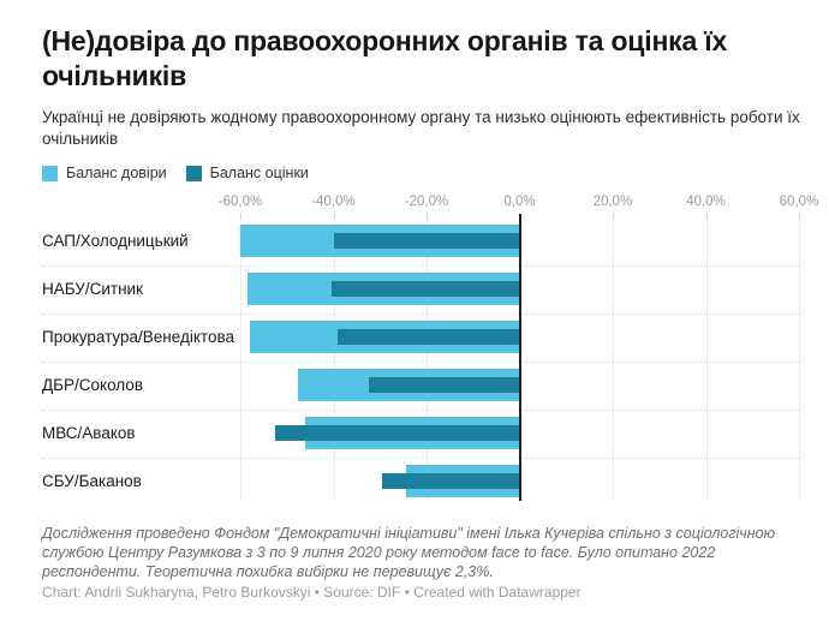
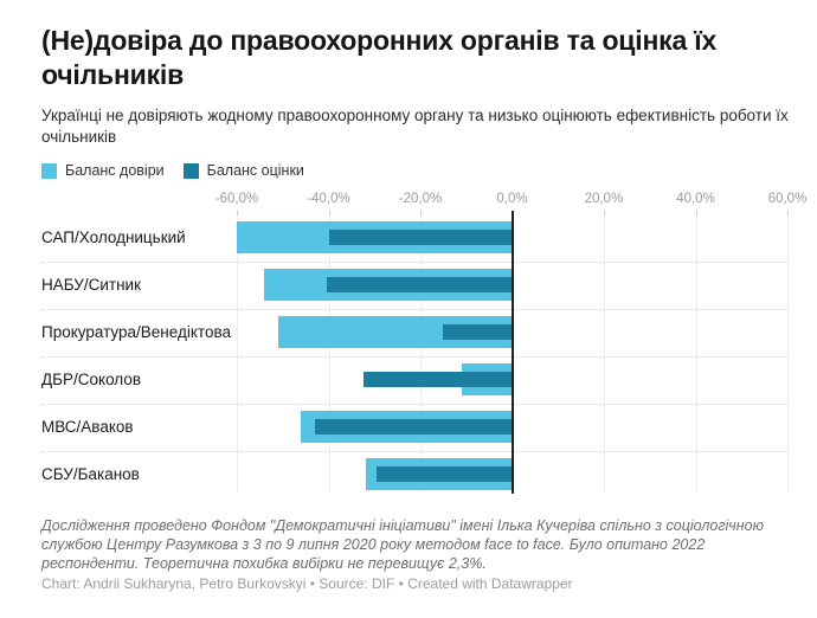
Баланс довіри/НАБУ/Ситник: -58% -> -54%
Баланс довіри/Прокуратура/Венедіктова: -58% -> -51%
Баланс оцінки/Прокуратура/Венедіктова: -39% -> -15%
Баланс довіри/ДБР/Соколов: -48% -> -11%
Баланс оцінки/МВС/Аваков: -52% -> -43%
Баланс довіри/СБУ/Баканов: -24% -> -32%
